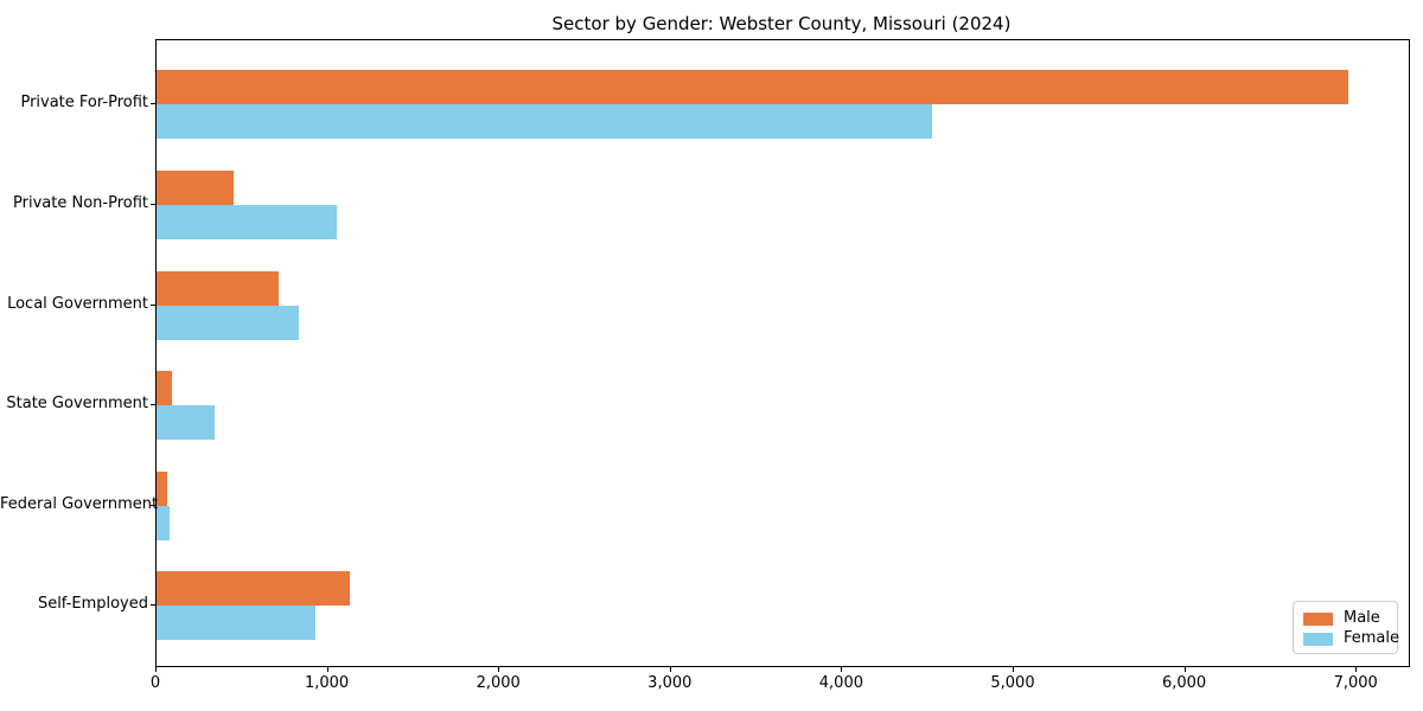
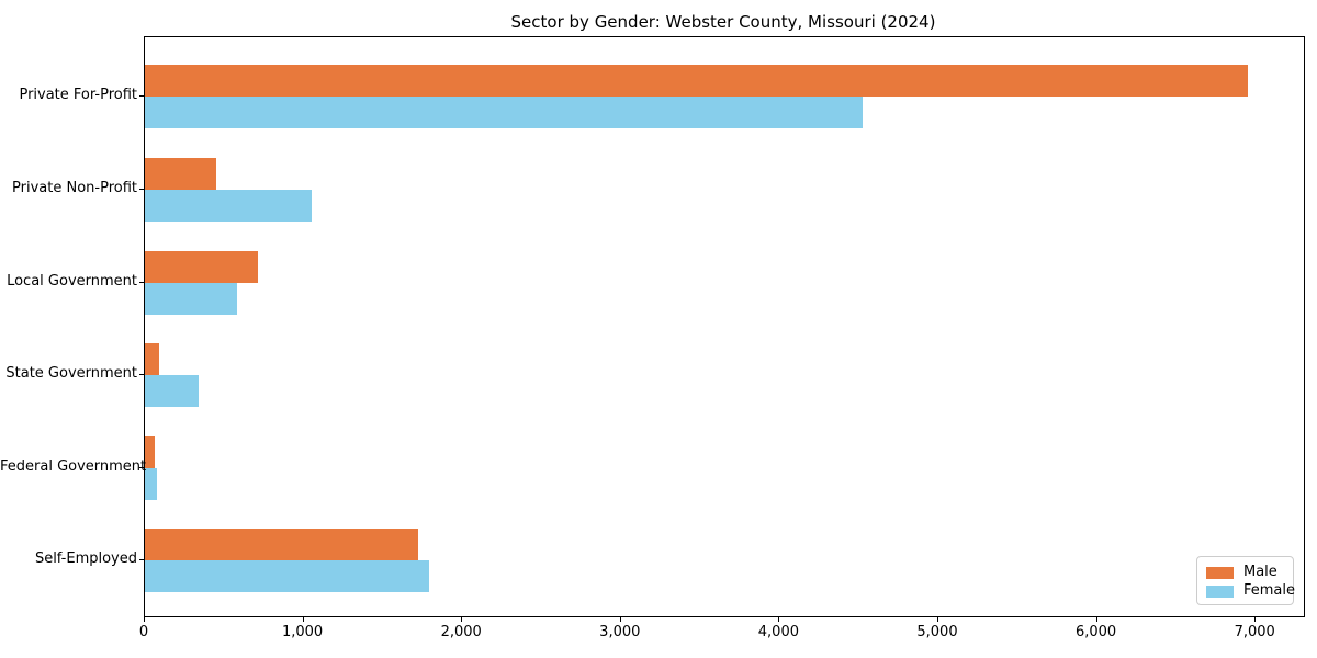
Female/Local Government: 830 -> 580
Male/Self-Employed: 1130 -> 1720
Female/Self-Employed: 920 -> 1790
